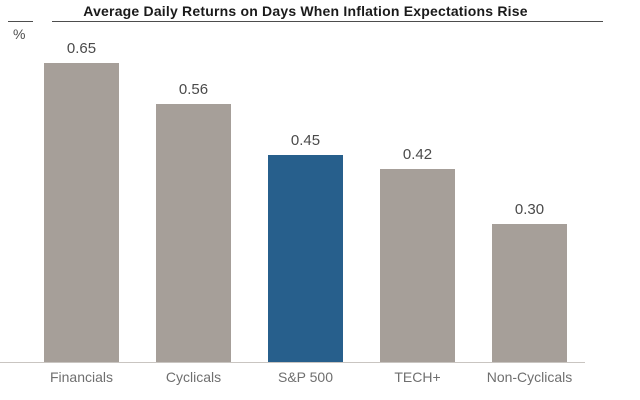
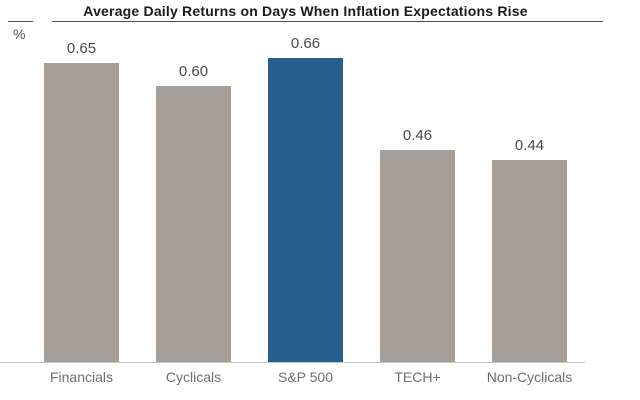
Cyclicals: 0.56 -> 0.60
S&P 500: 0.45 -> 0.66
TECH+: 0.42 -> 0.46
Non-Cyclicals: 0.30 -> 0.44
